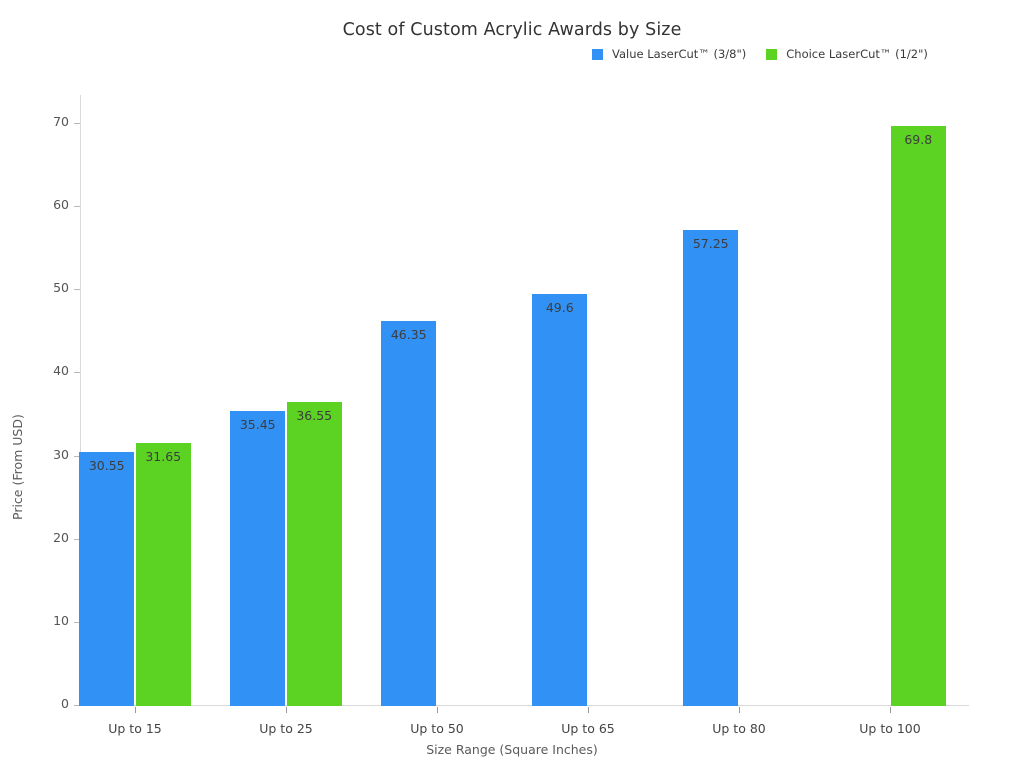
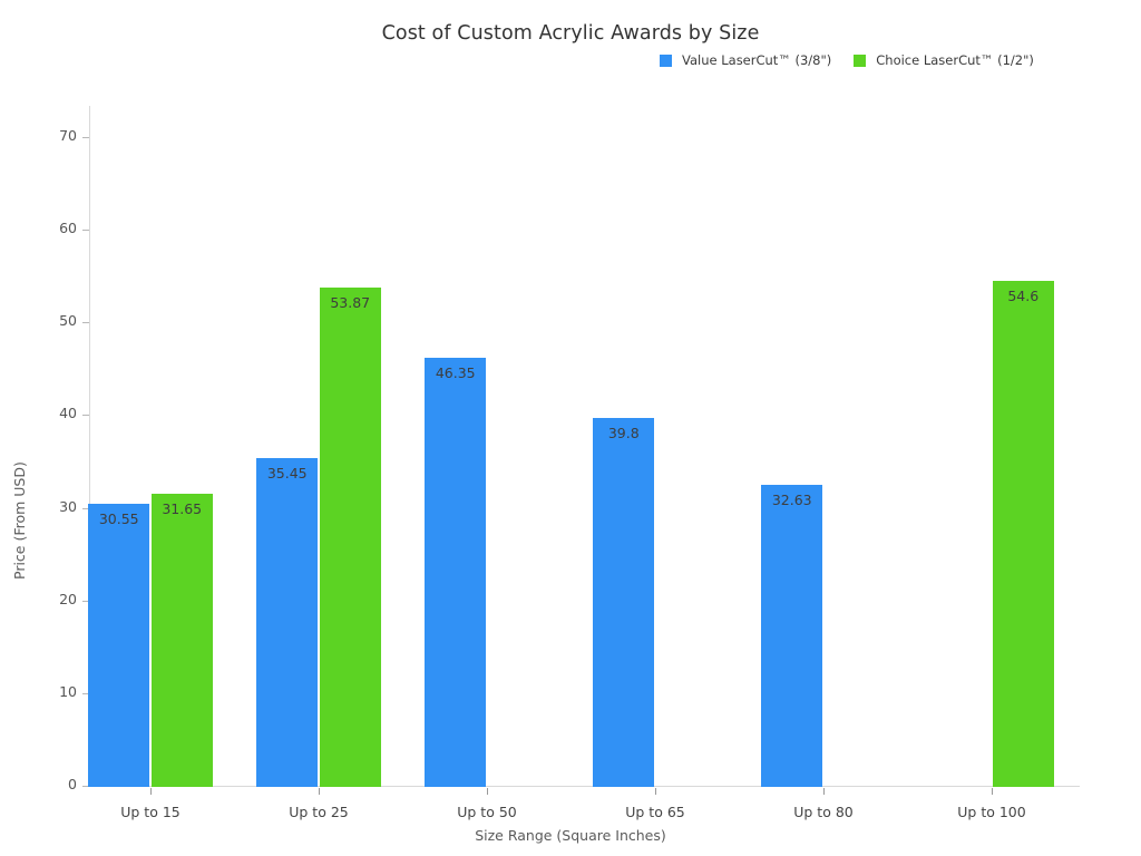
Choice LaserCut™ (1/2")/Up to 25: 36.55 -> 53.87
Value LaserCut™ (3/8")/Up to 65: 49.6 -> 39.8
Value LaserCut™ (3/8")/Up to 80: 57.25 -> 32.63
Choice LaserCut™ (1/2")/Up to 100: 69.8 -> 54.6
